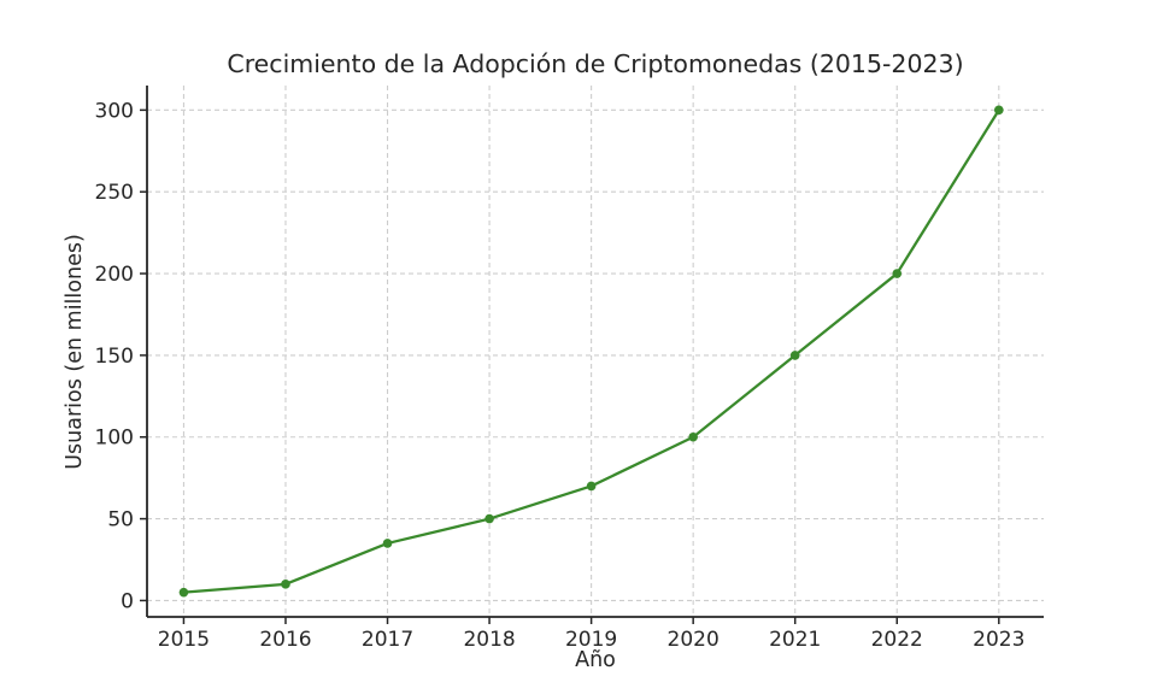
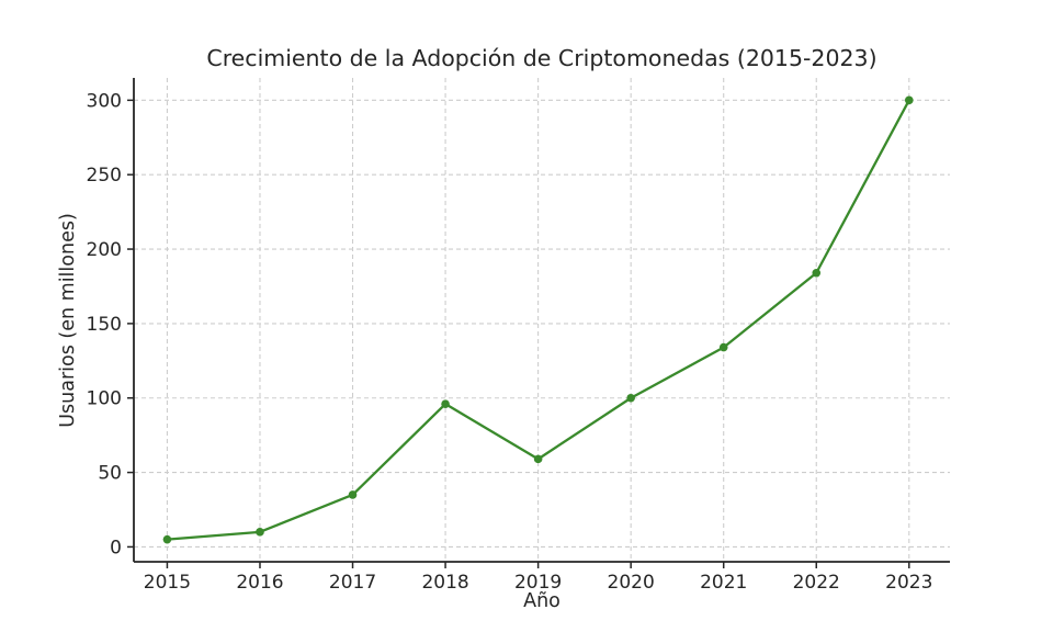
2018: 50 -> 96
2019: 70 -> 59
2021: 150 -> 134
2022: 200 -> 184
